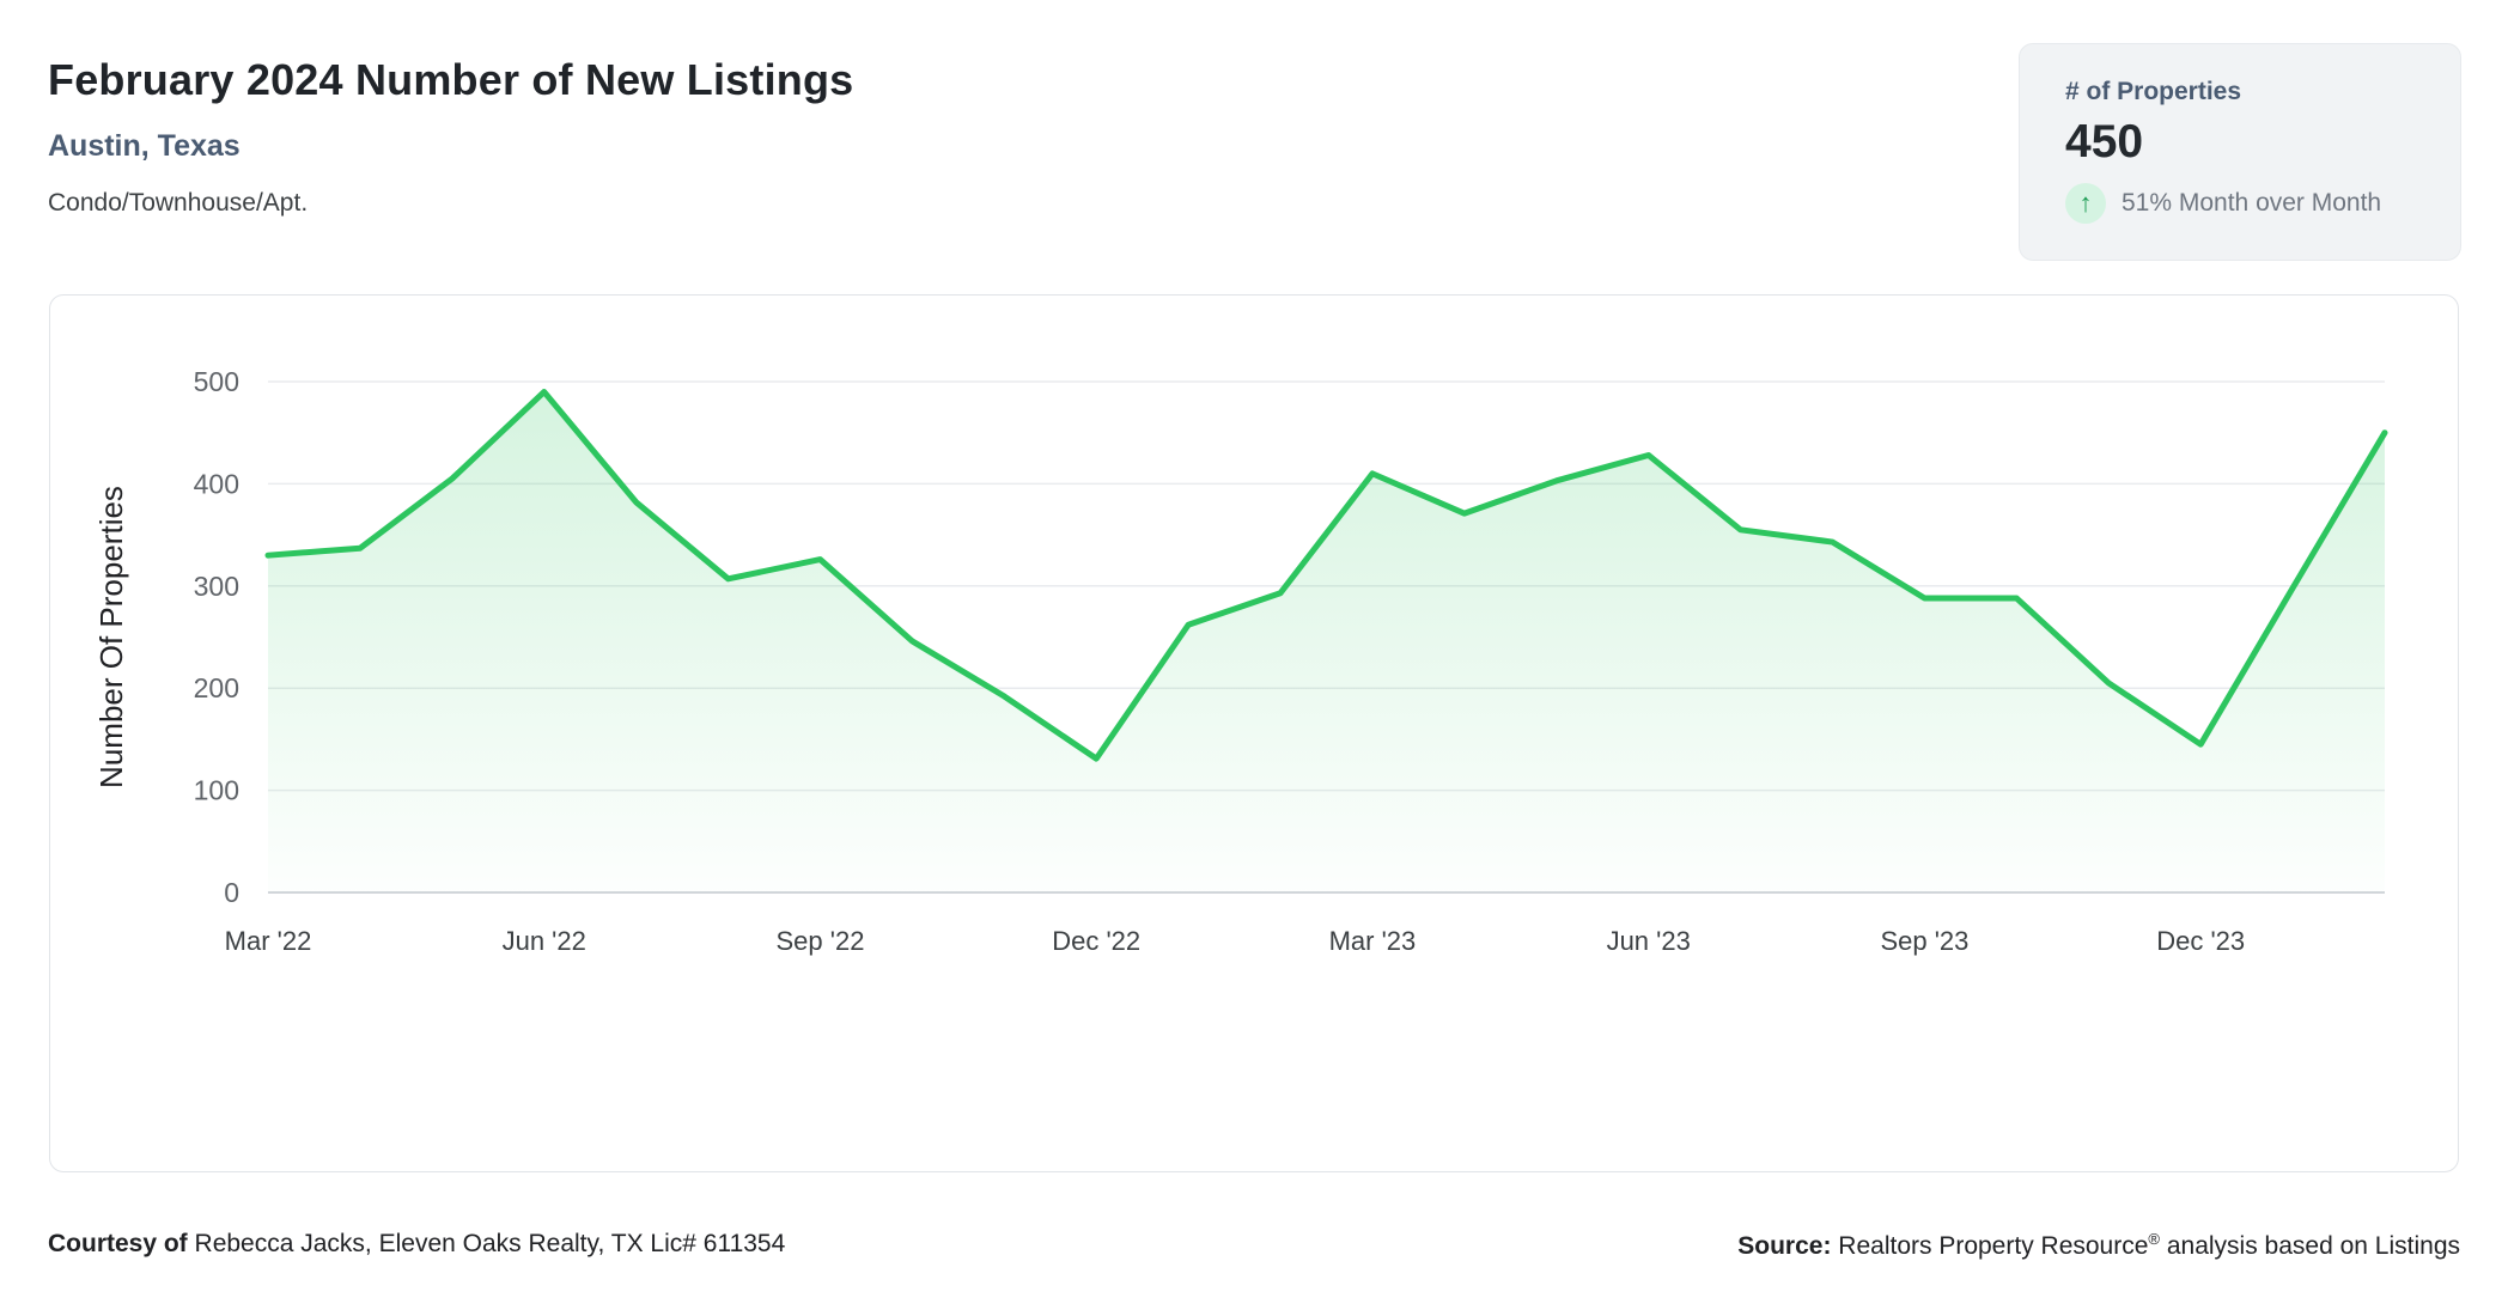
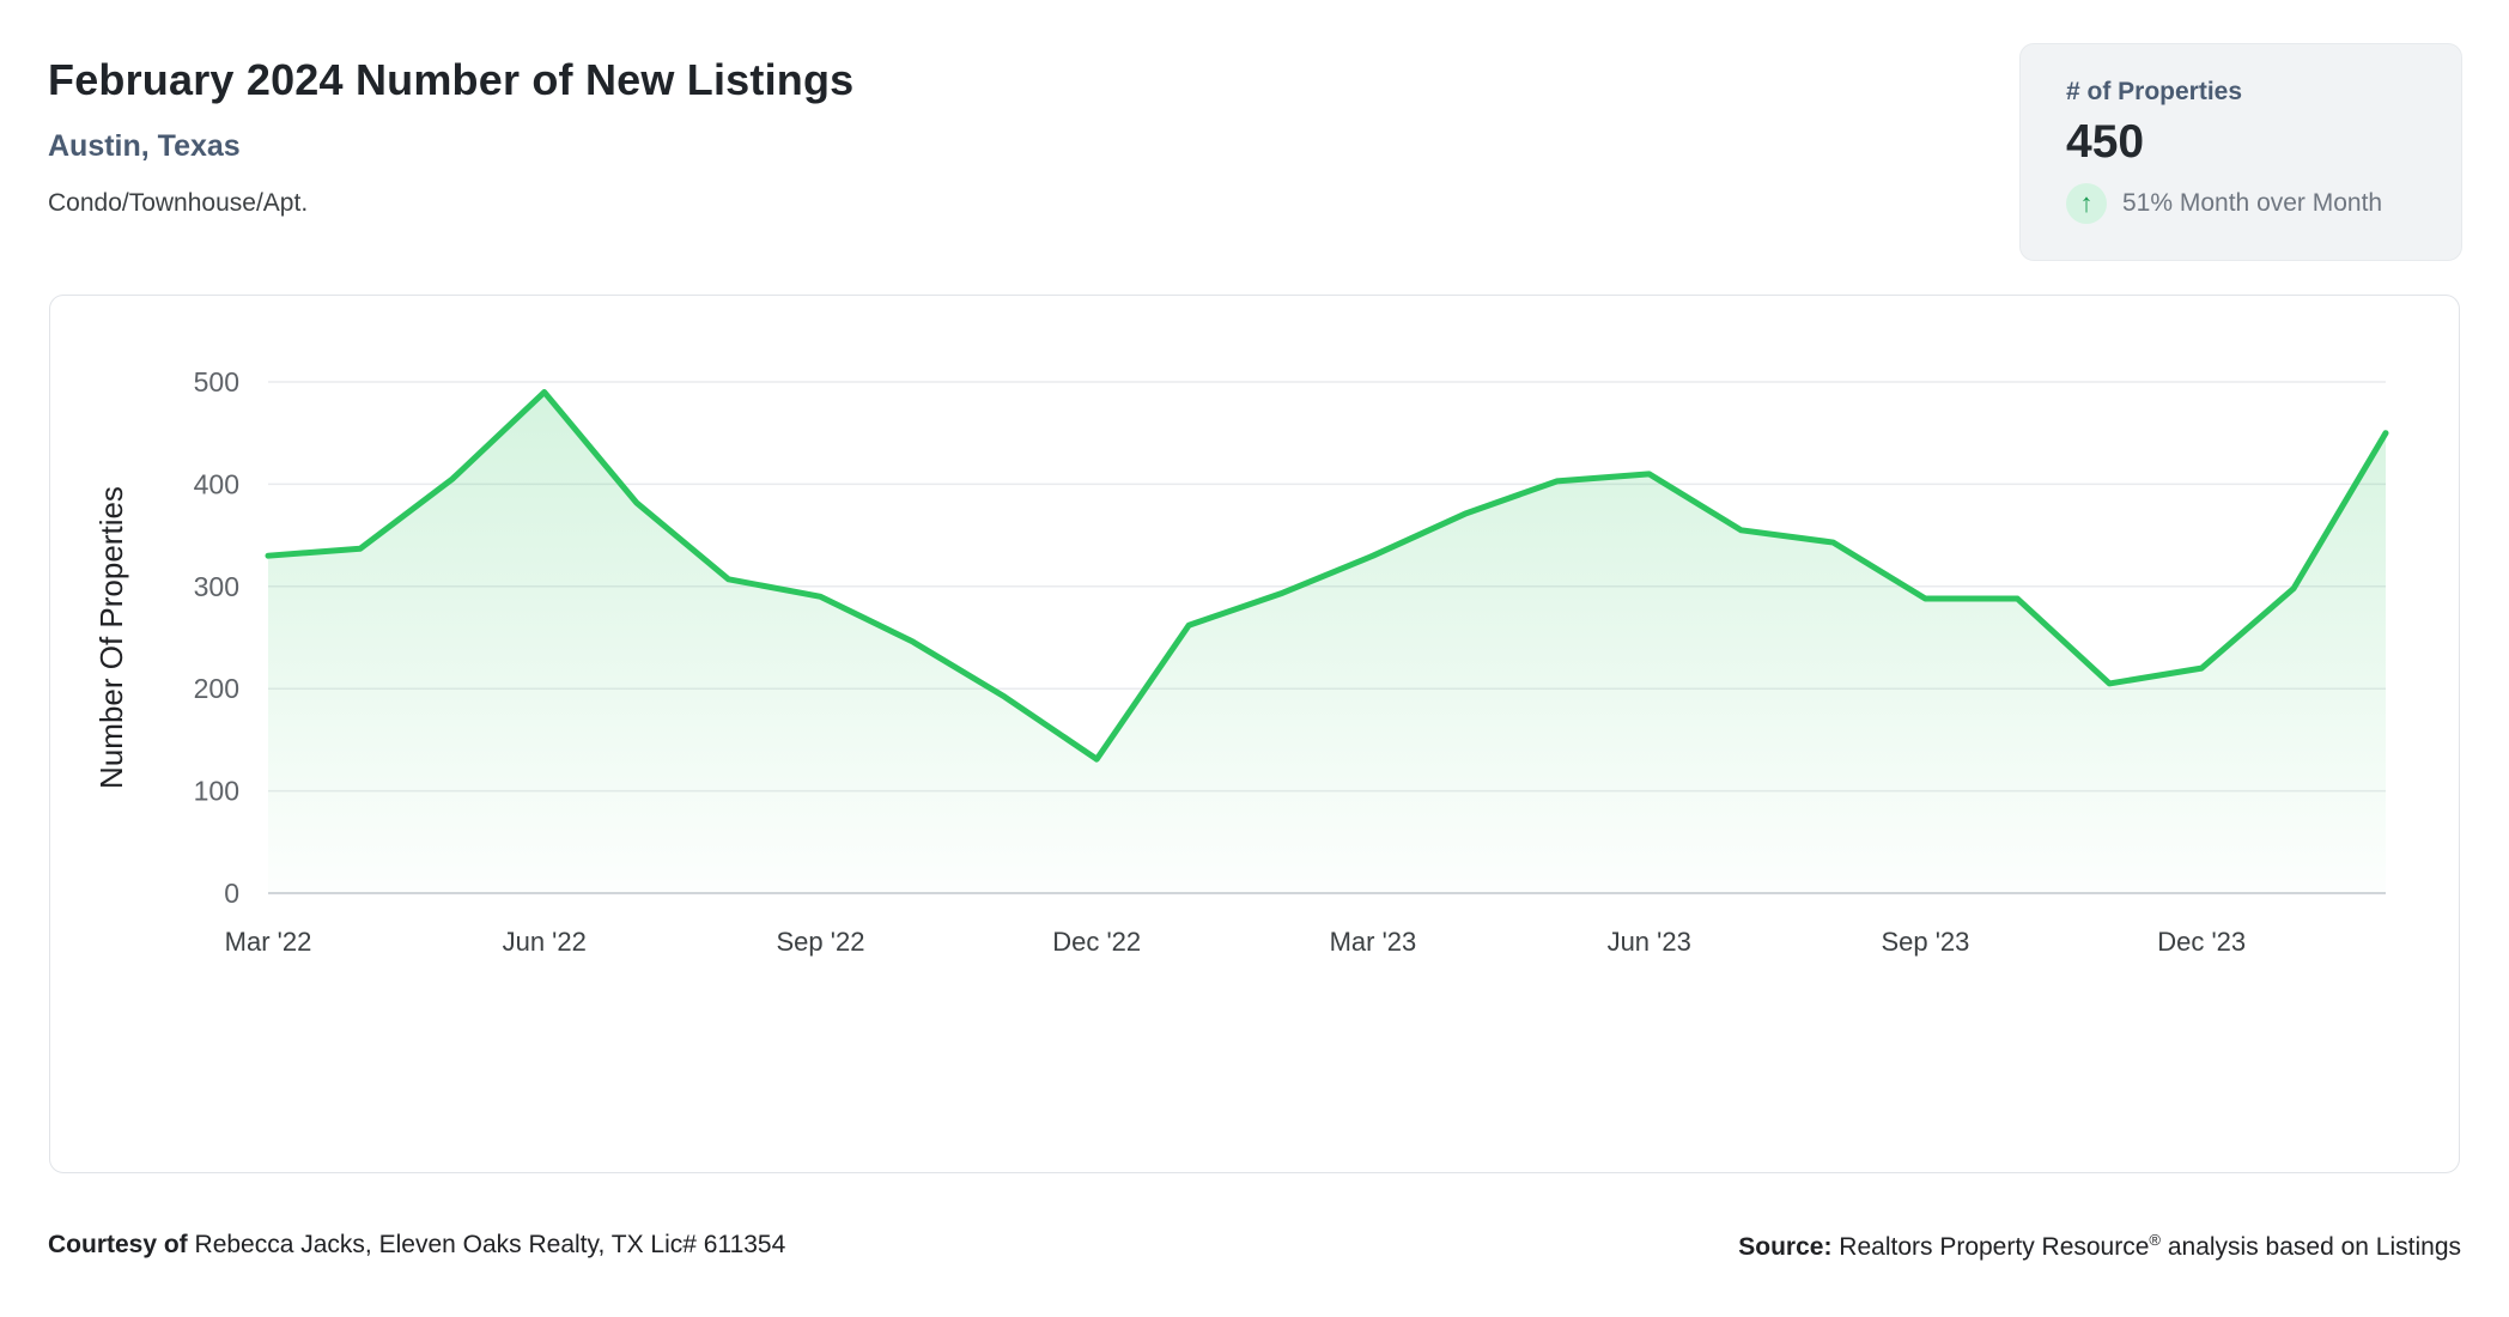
Sep '22: 330 -> 290
Mar '23: 410 -> 330
Jun '23: 430 -> 410
Dec '23: 140 -> 220
